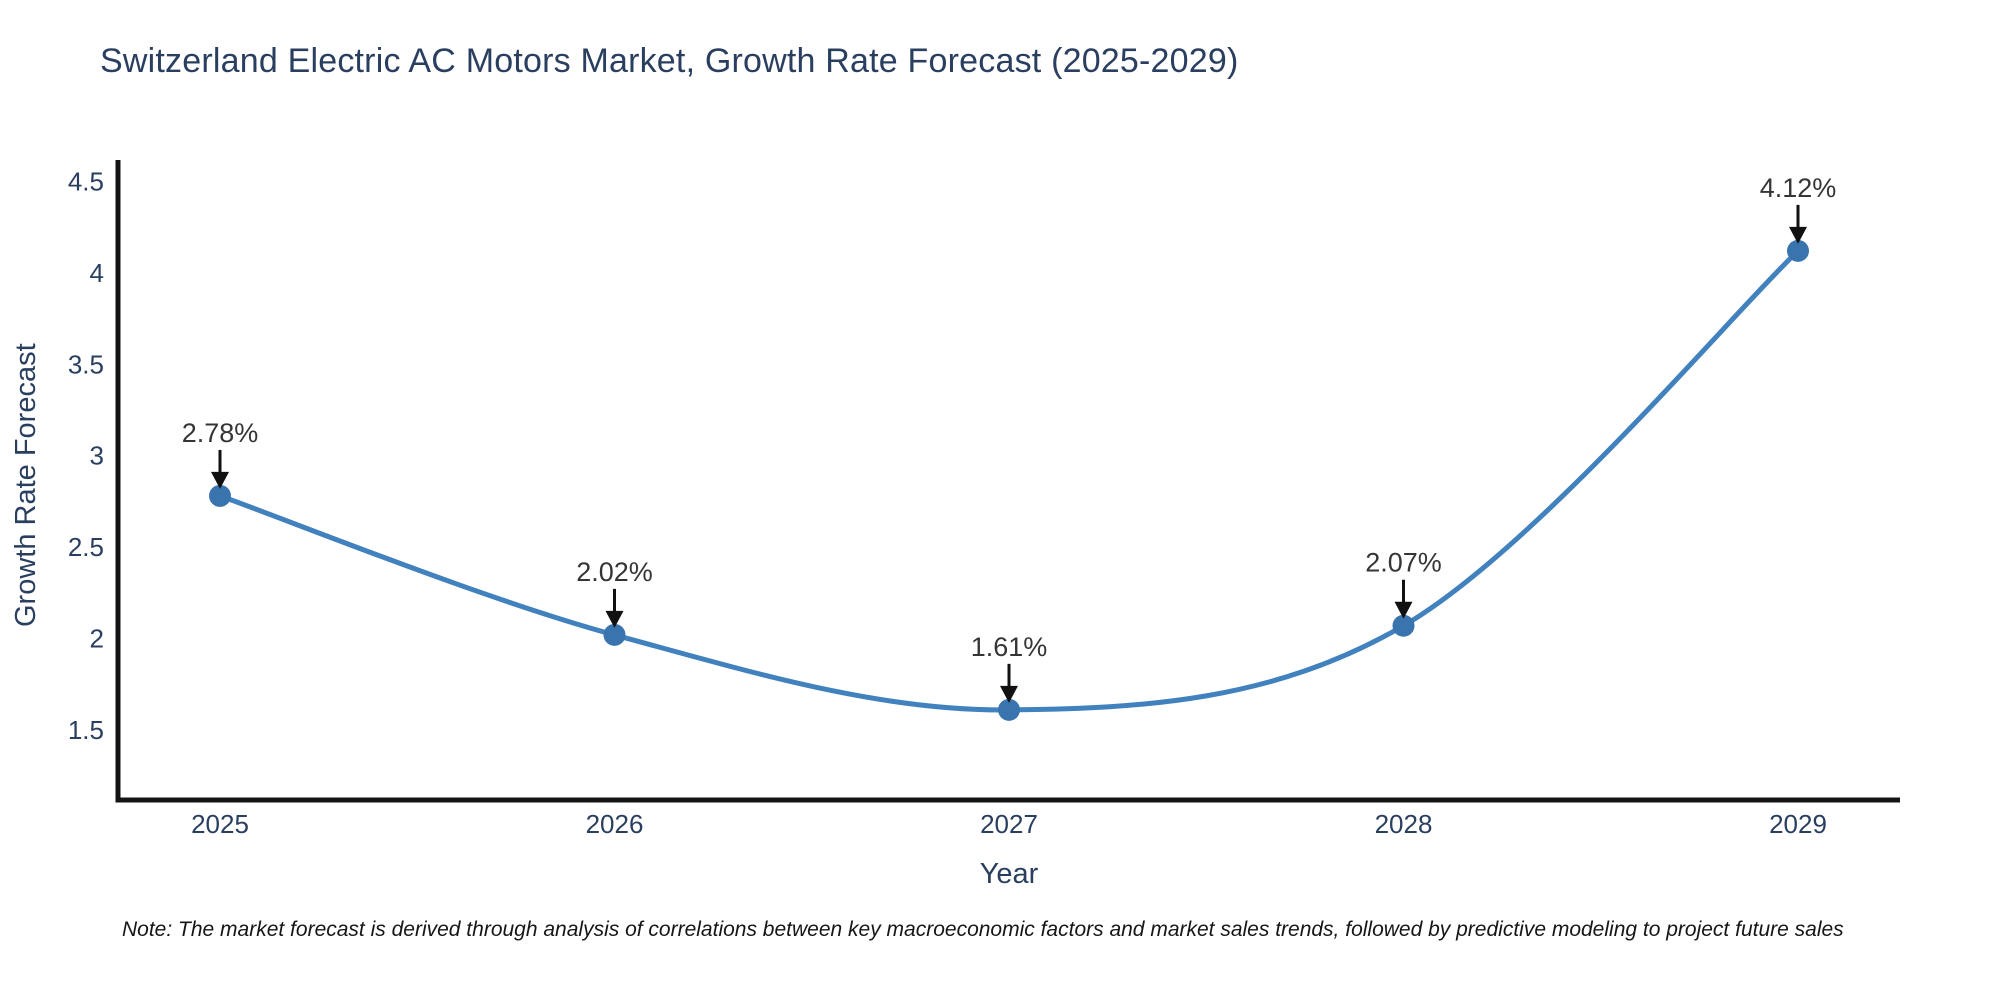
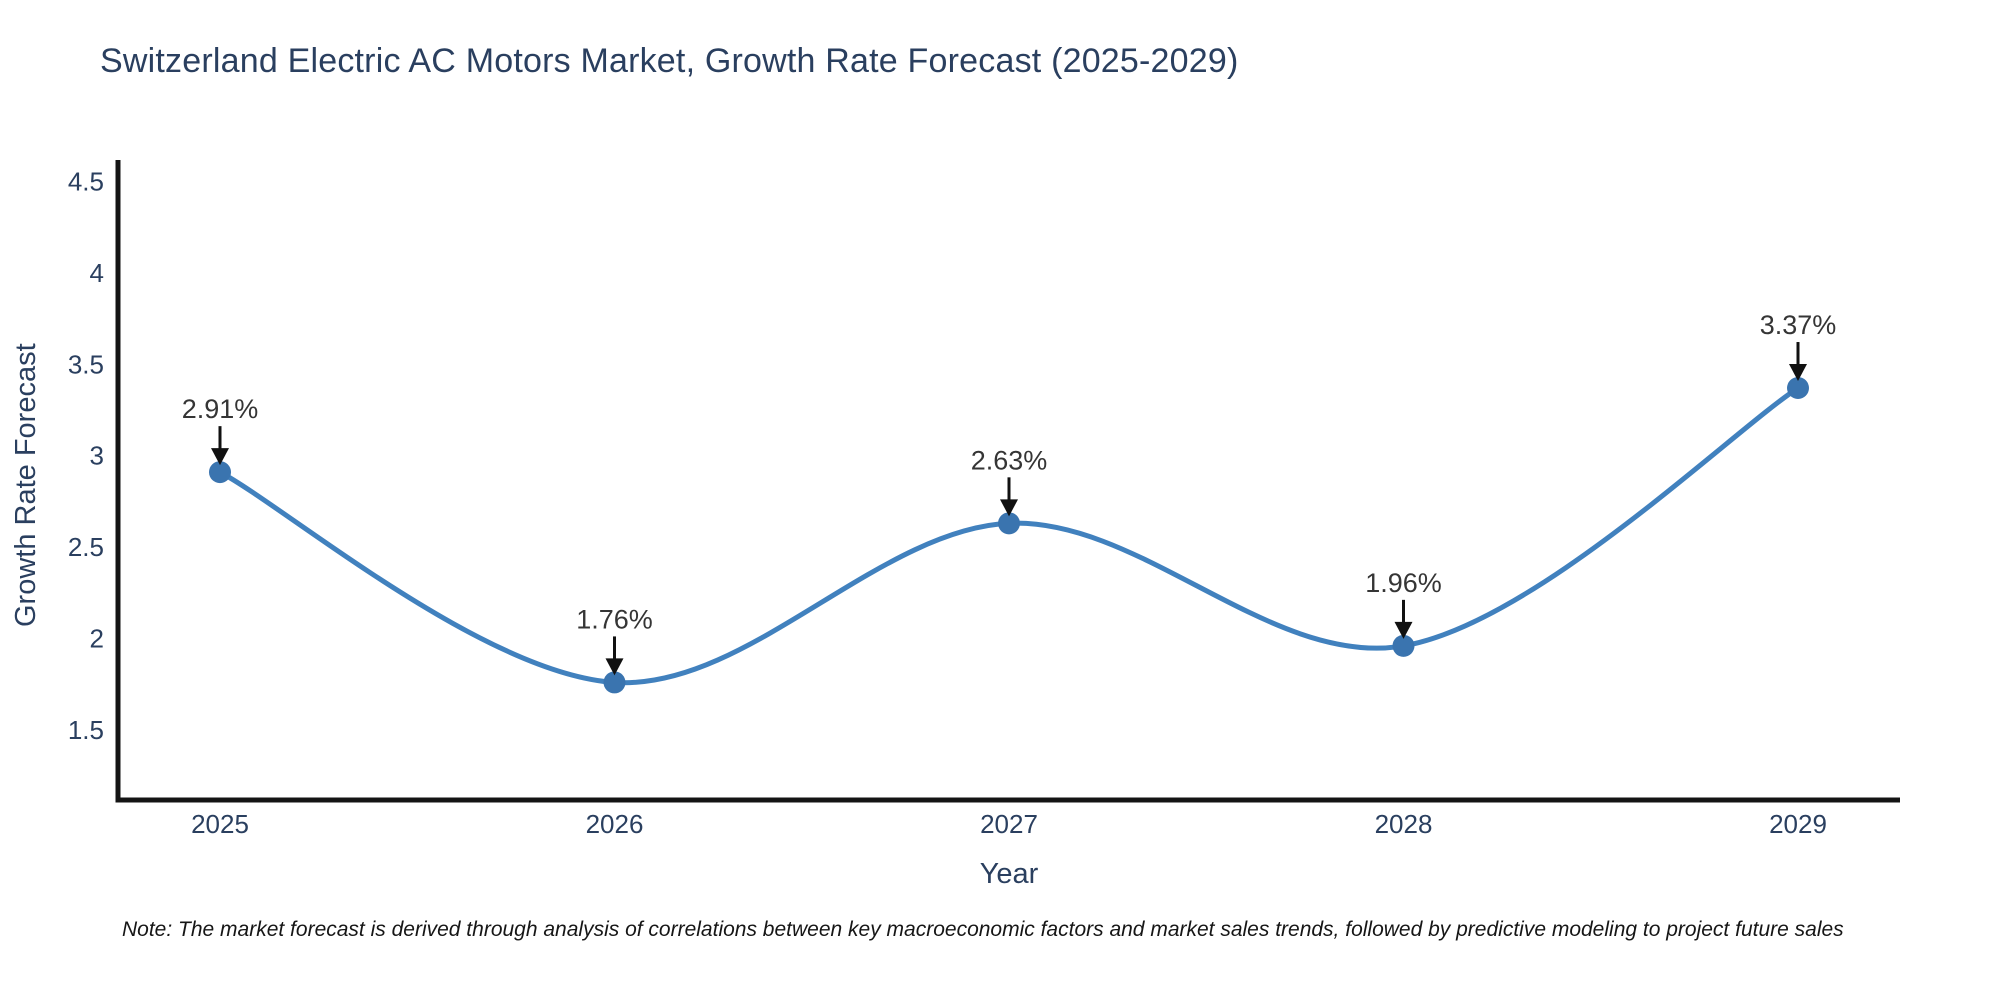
2025: 2.78% -> 2.91%
2026: 2.02% -> 1.76%
2027: 1.61% -> 2.63%
2028: 2.07% -> 1.96%
2029: 4.12% -> 3.37%
